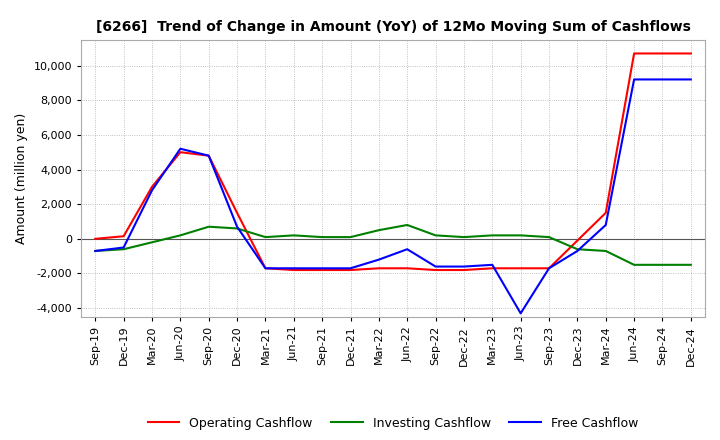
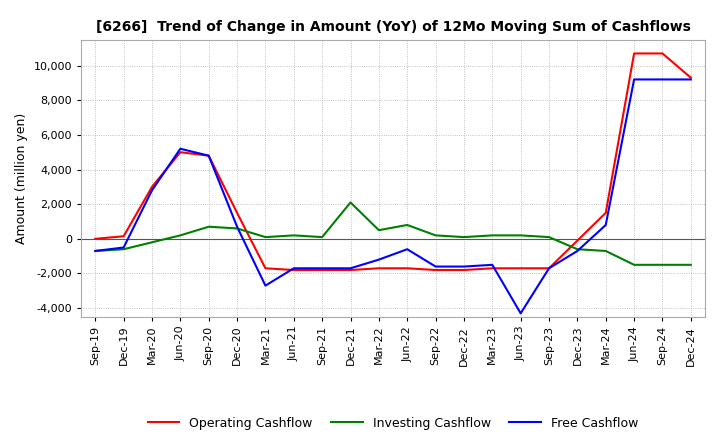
Free Cashflow/Mar-21: -1,700 -> -2,700
Investing Cashflow/Dec-21: 100 -> 2,100
Operating Cashflow/Dec-24: 10,700 -> 9,300
